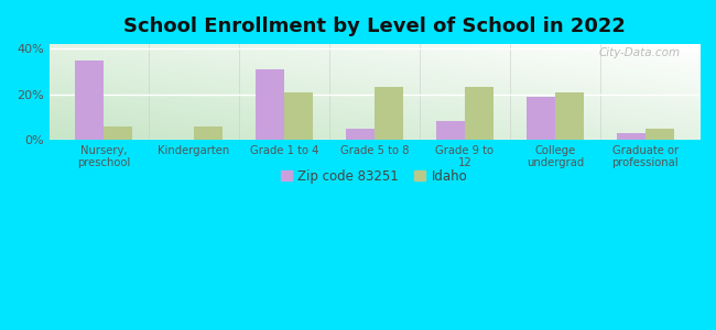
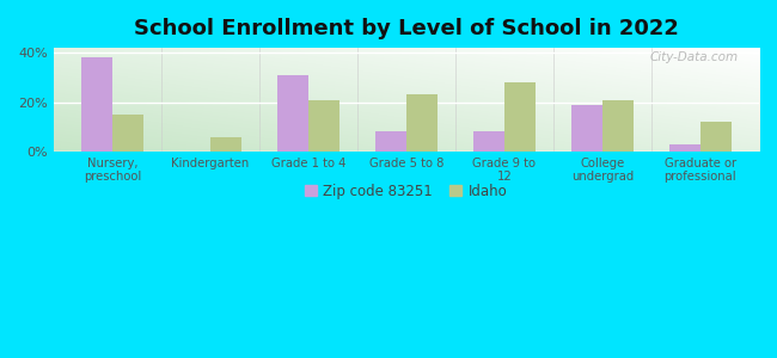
Zip code 83251/Nursery, preschool: 35% -> 38%
Idaho/Nursery, preschool: 6% -> 15%
Zip code 83251/Grade 5 to 8: 5% -> 8%
Idaho/Grade 9 to 12: 23% -> 28%
Idaho/Graduate or professional: 5% -> 12%
